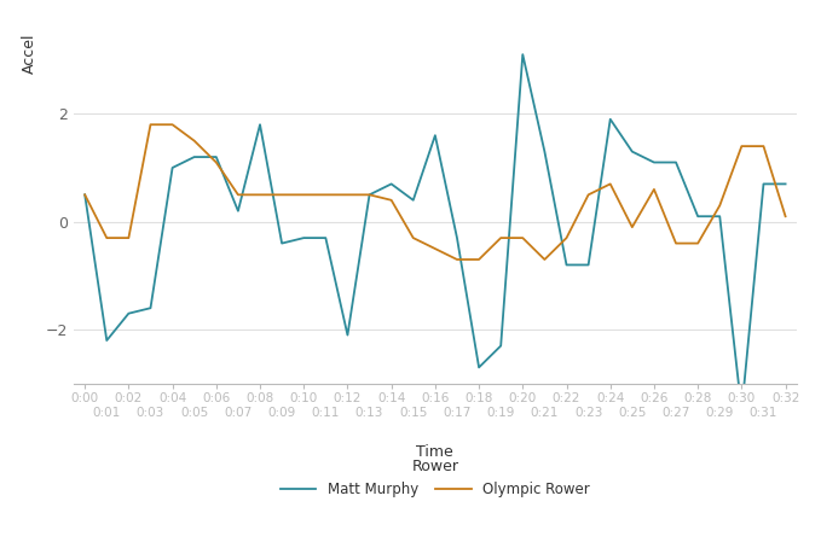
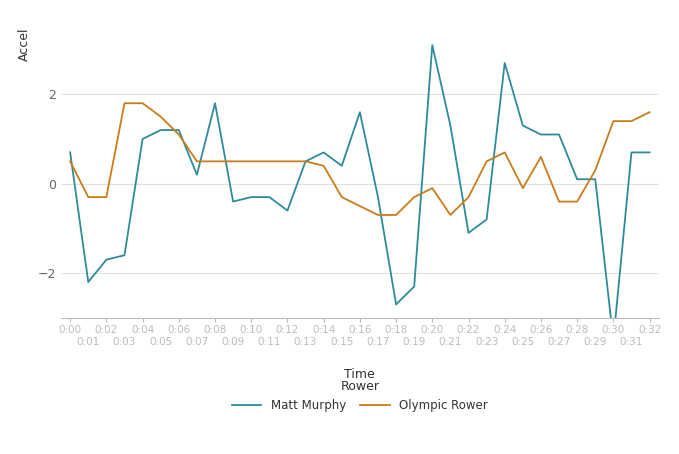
Matt Murphy/0:00: 0.5 -> 0.7
Matt Murphy/0:12: -2.1 -> -0.6
Olympic Rower/0:20: -0.3 -> -0.1
Matt Murphy/0:22: -0.8 -> -1.1
Matt Murphy/0:24: 1.9 -> 2.7
Olympic Rower/0:32: 0.1 -> 1.6
